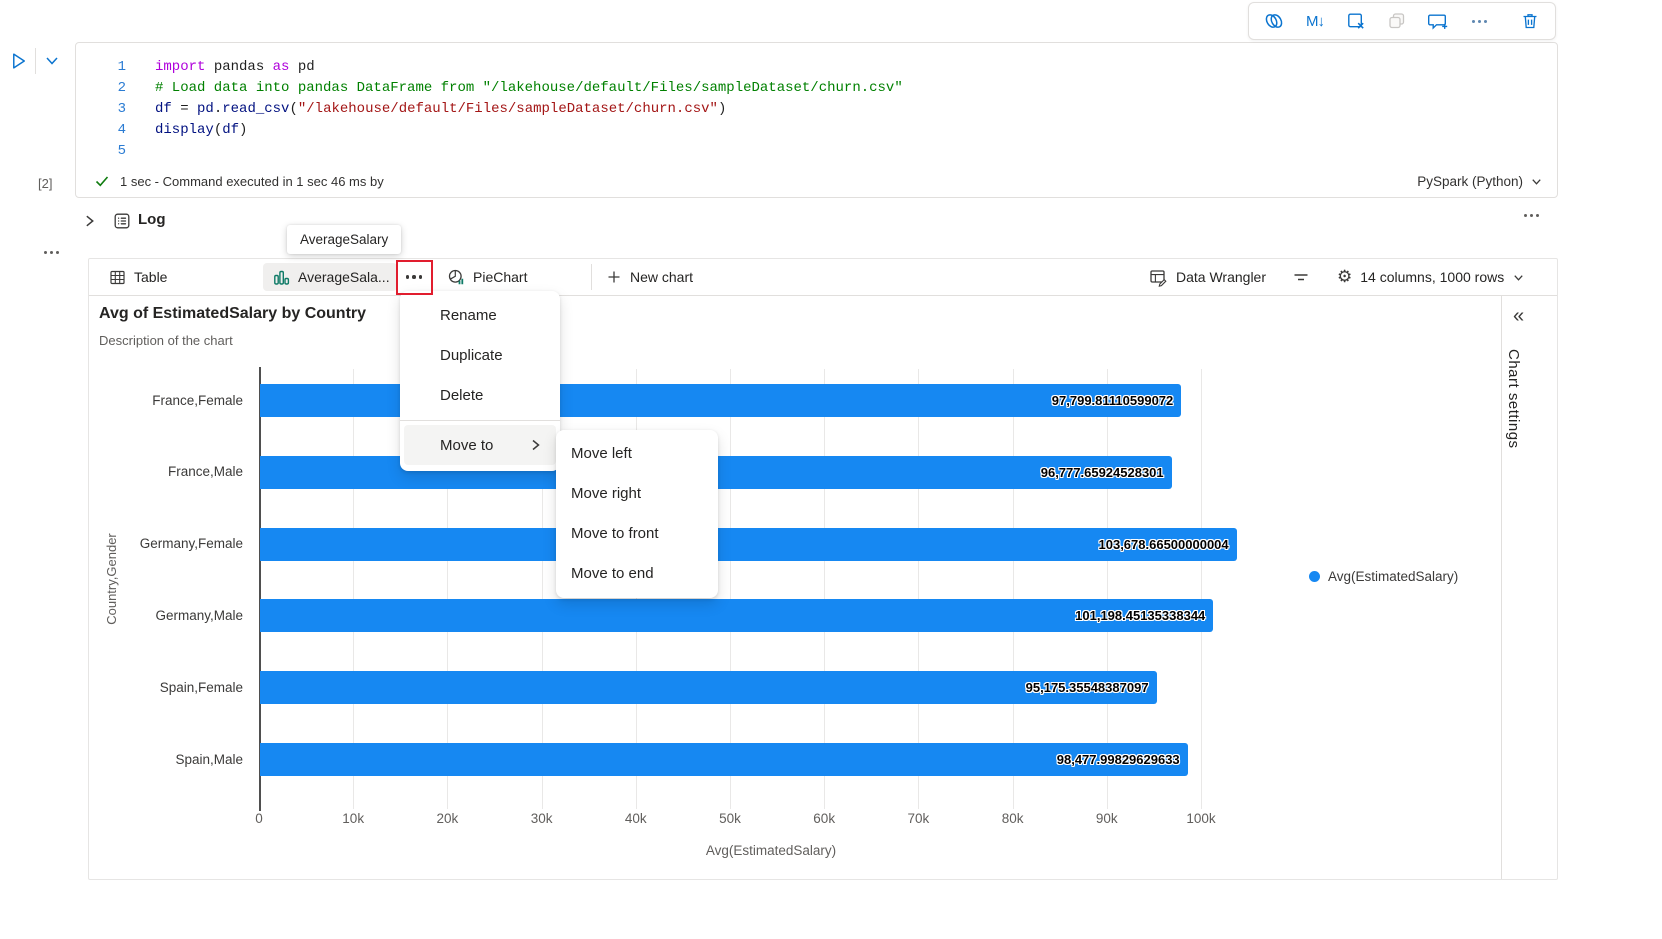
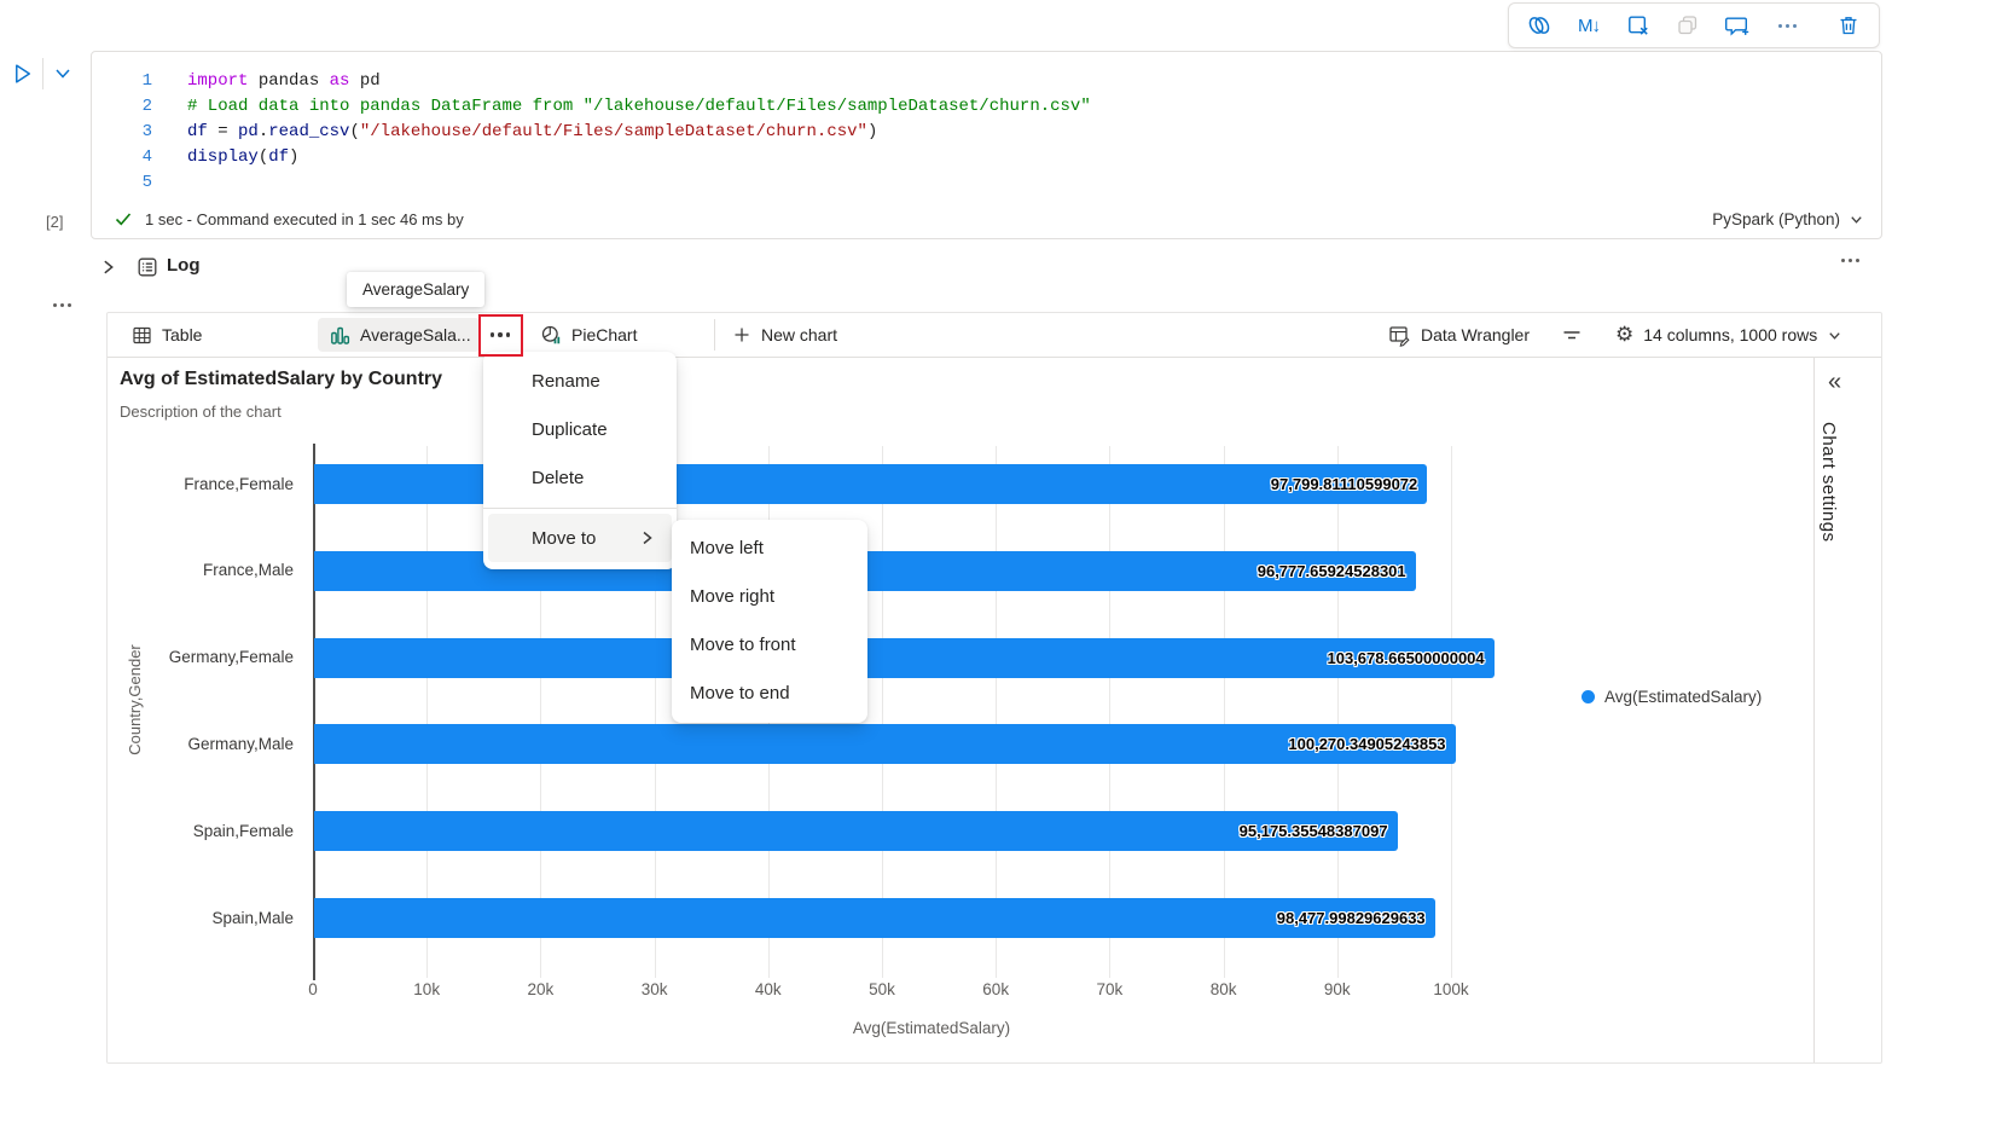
Germany,Male: 101,198.45135338344 -> 100,270.34905243853
